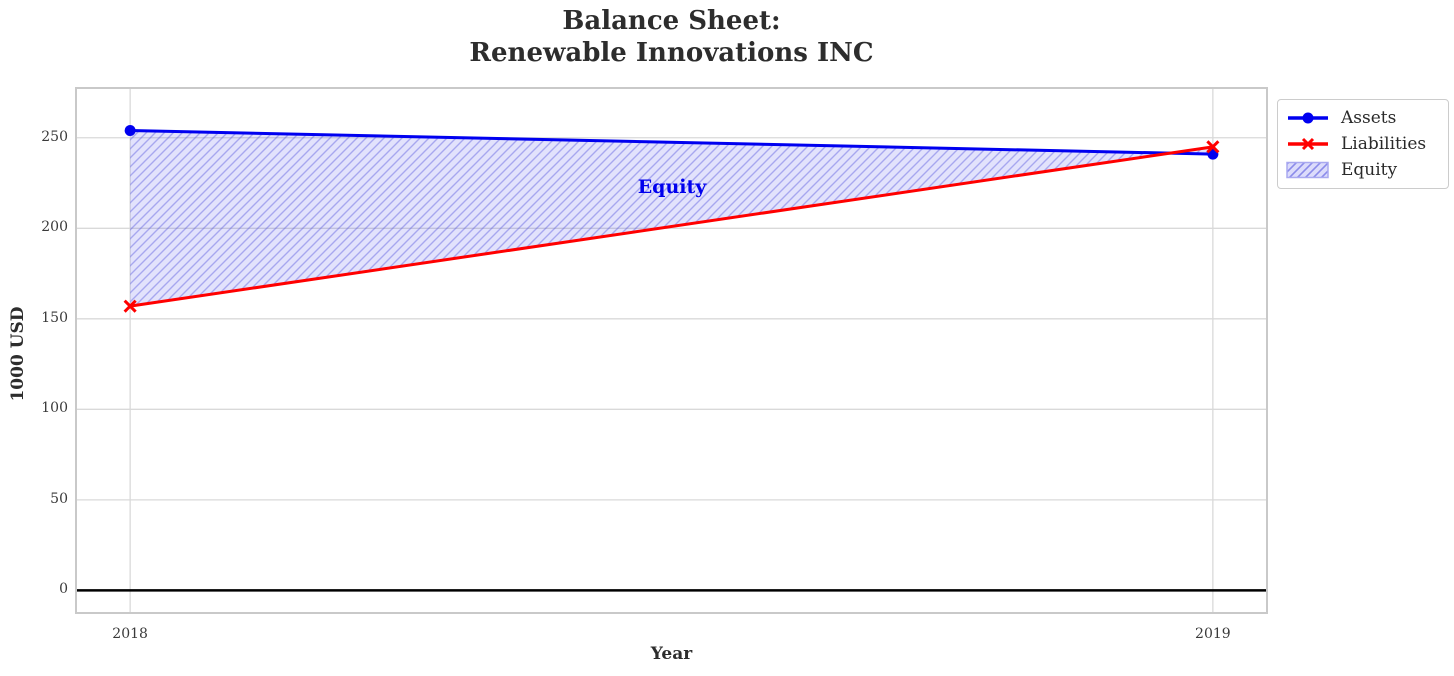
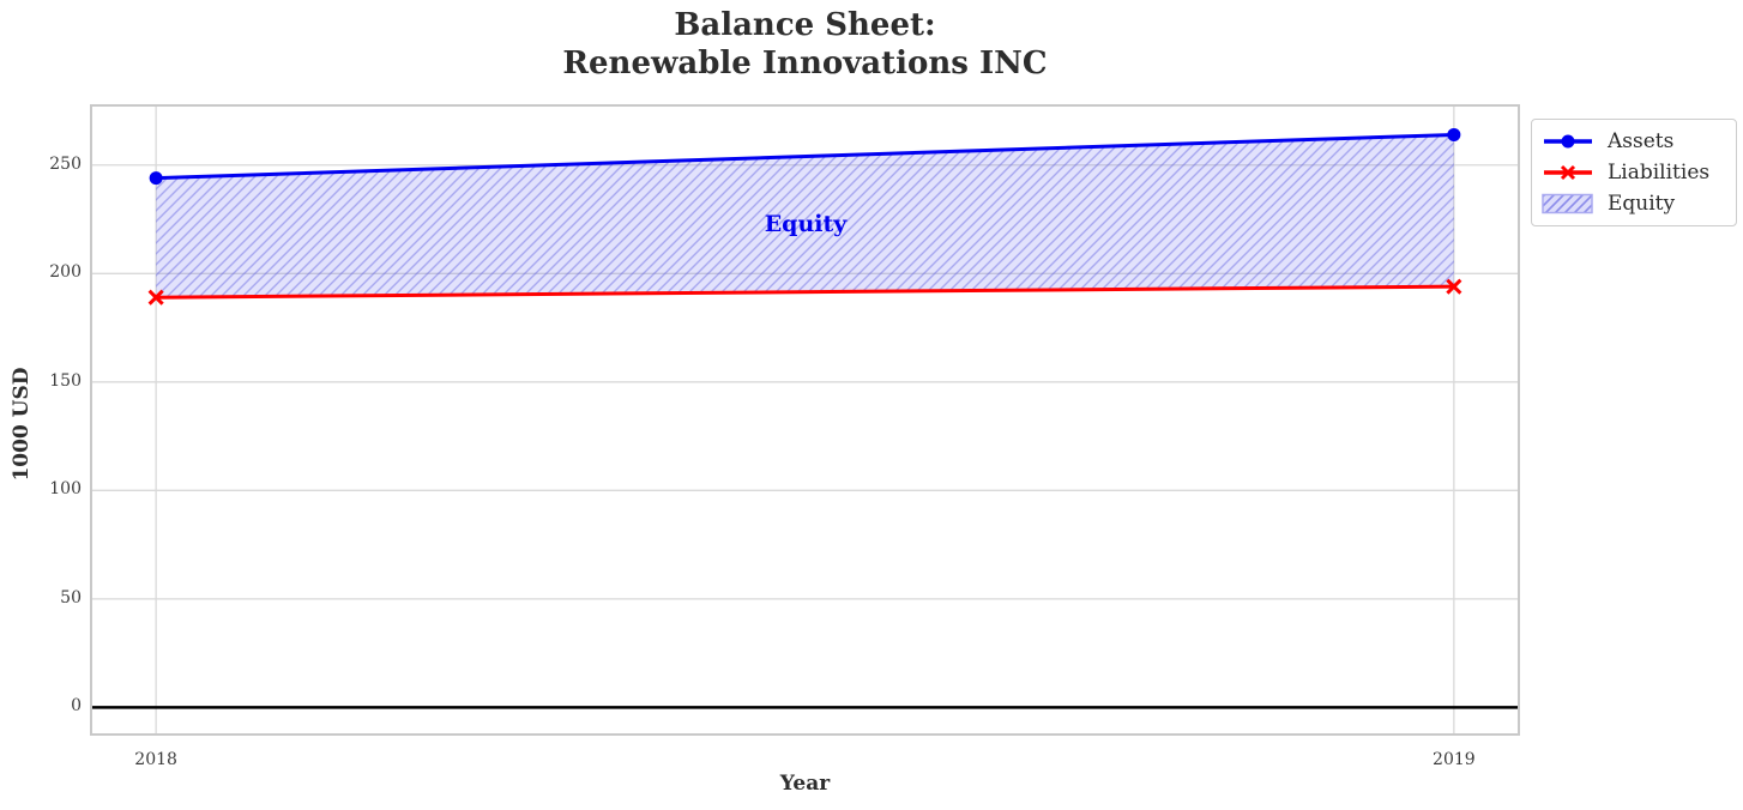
Assets/2018: 254 -> 244
Liabilities/2018: 157 -> 189
Assets/2019: 241 -> 264
Liabilities/2019: 245 -> 194
